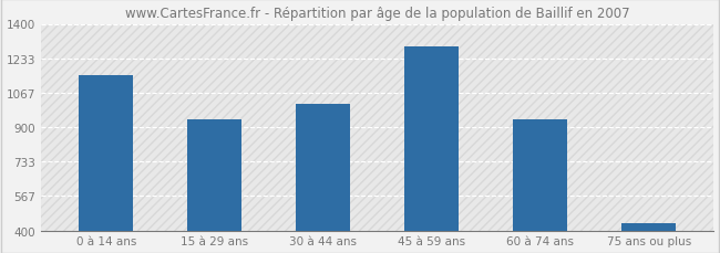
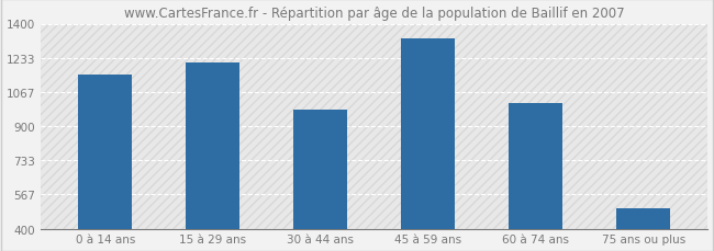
15 à 29 ans: 940 -> 1210
30 à 44 ans: 1010 -> 980
45 à 59 ans: 1290 -> 1330
60 à 74 ans: 940 -> 1010
75 ans ou plus: 440 -> 500
